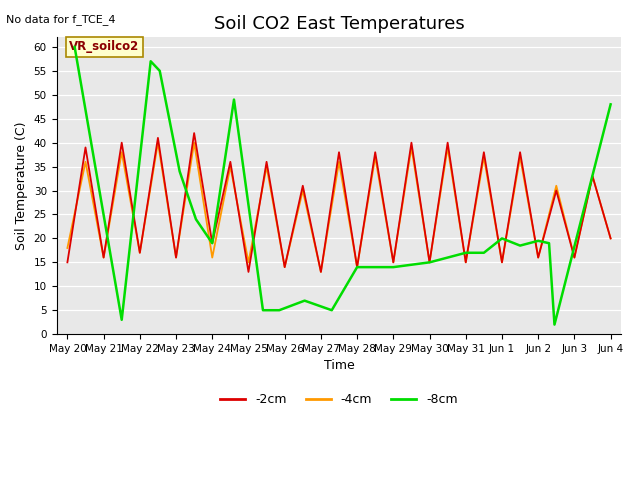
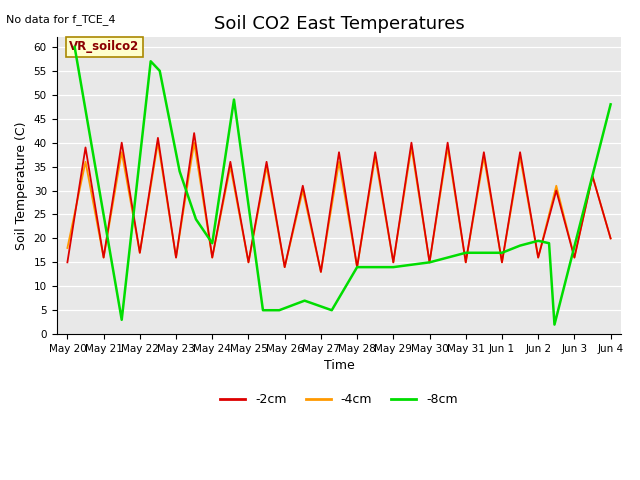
-2cm/May 24: 19 -> 16
-2cm/May 25: 13 -> 15
-8cm/Jun 1: 20.0 -> 17.0
